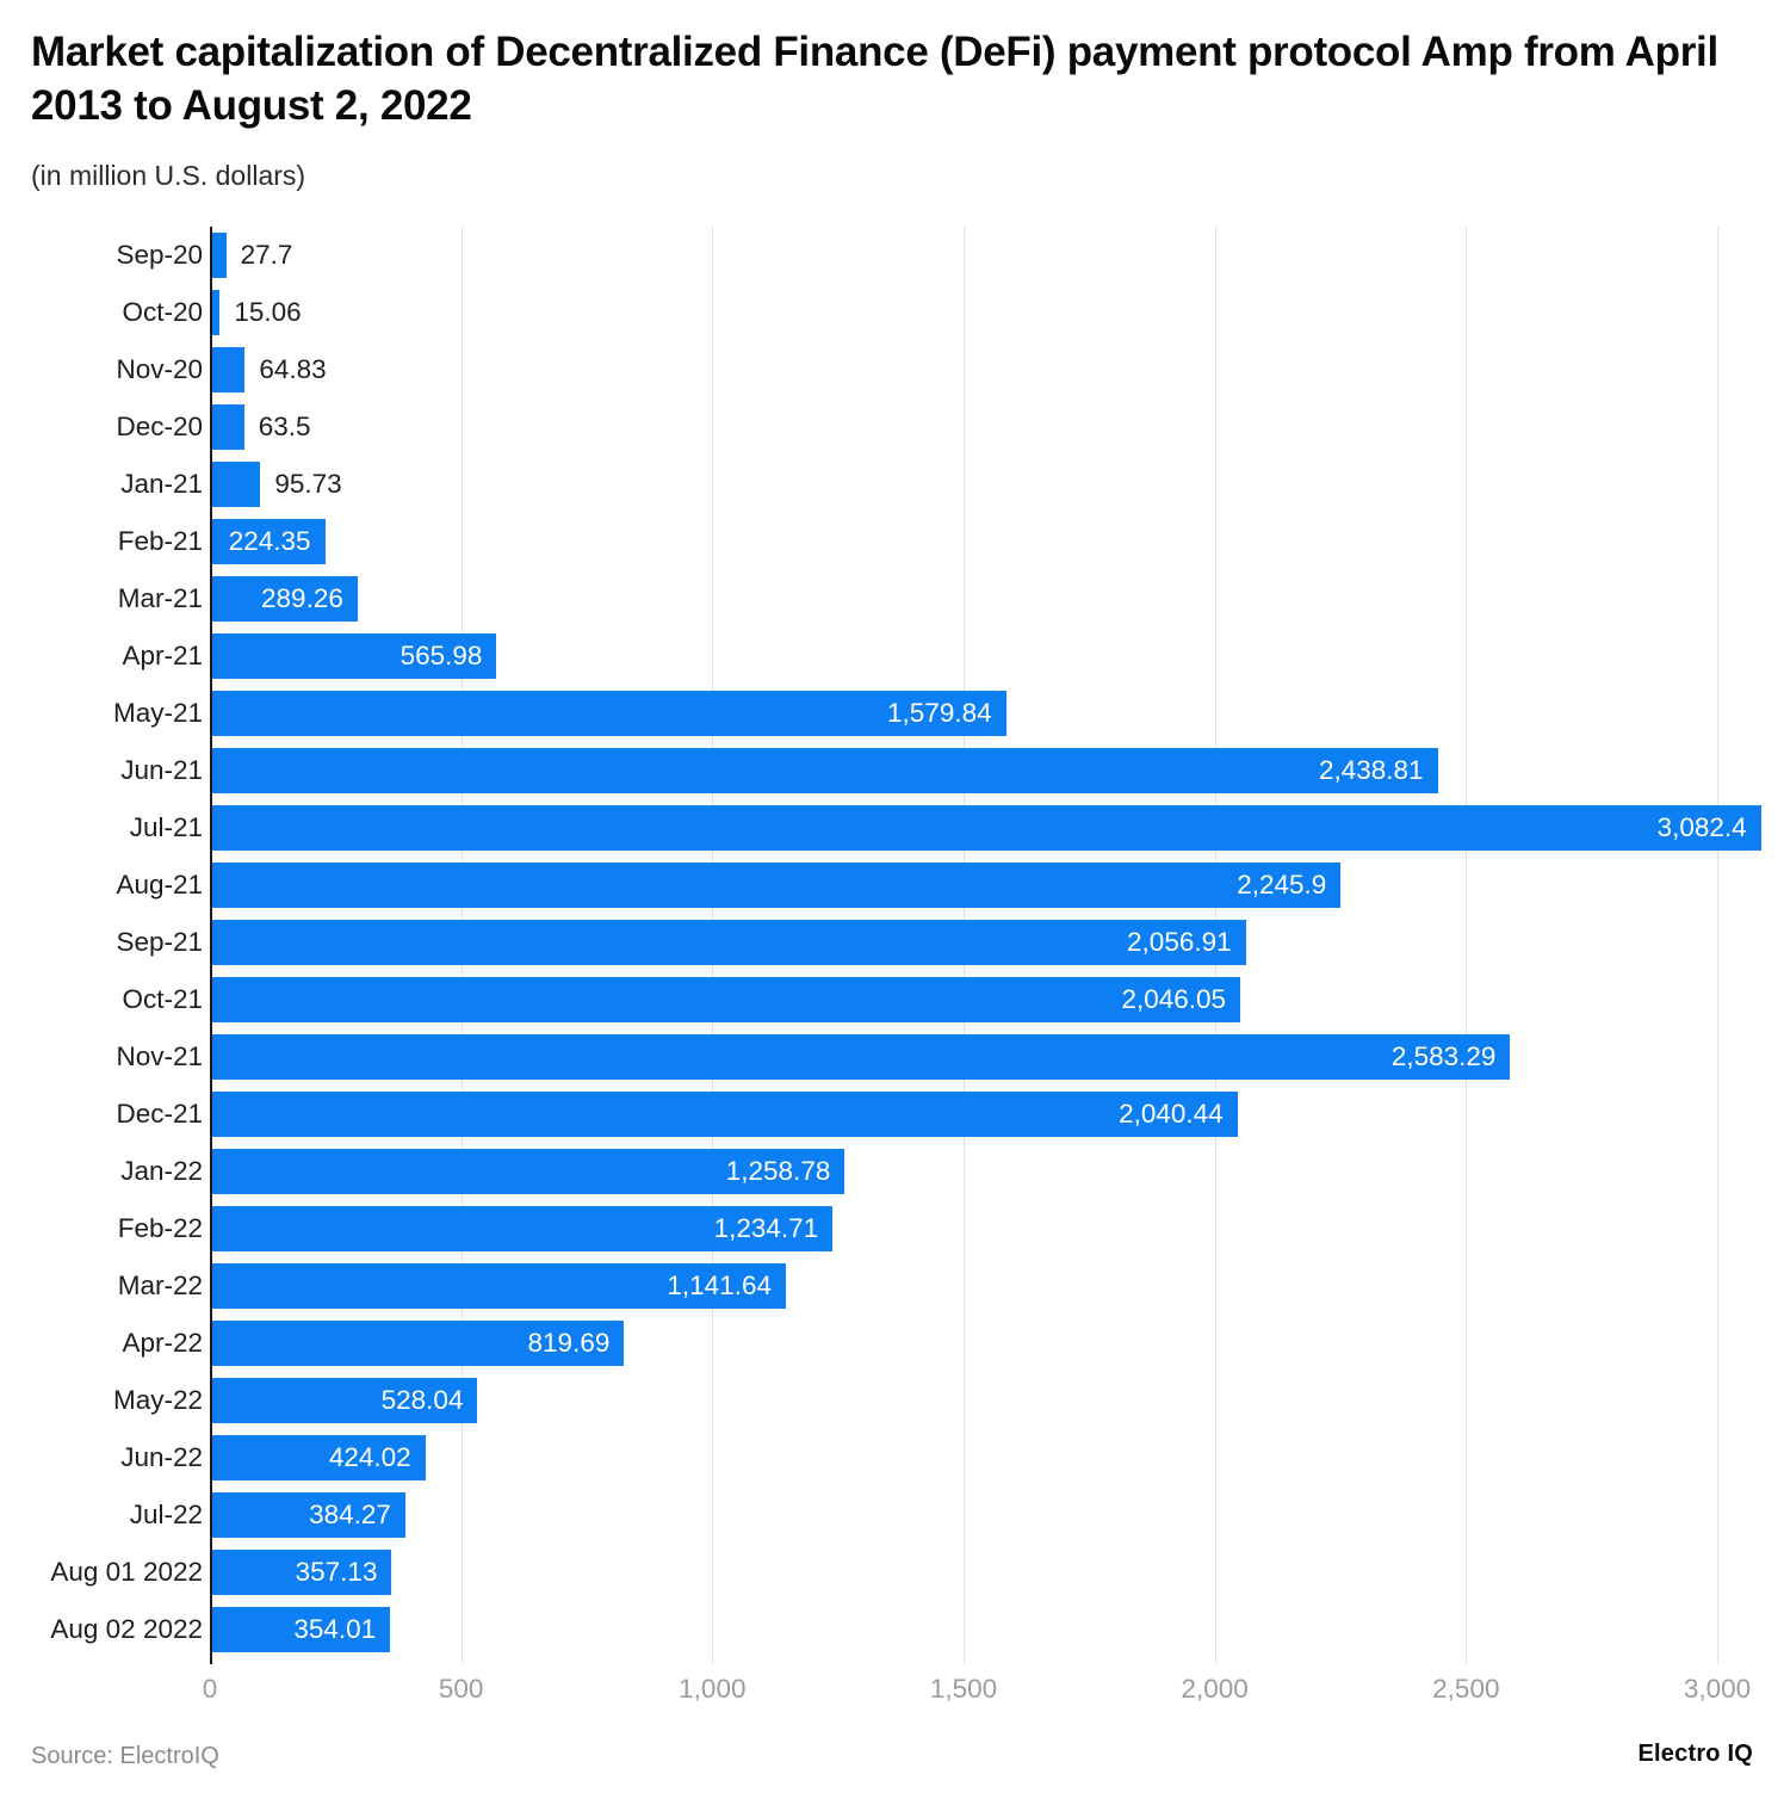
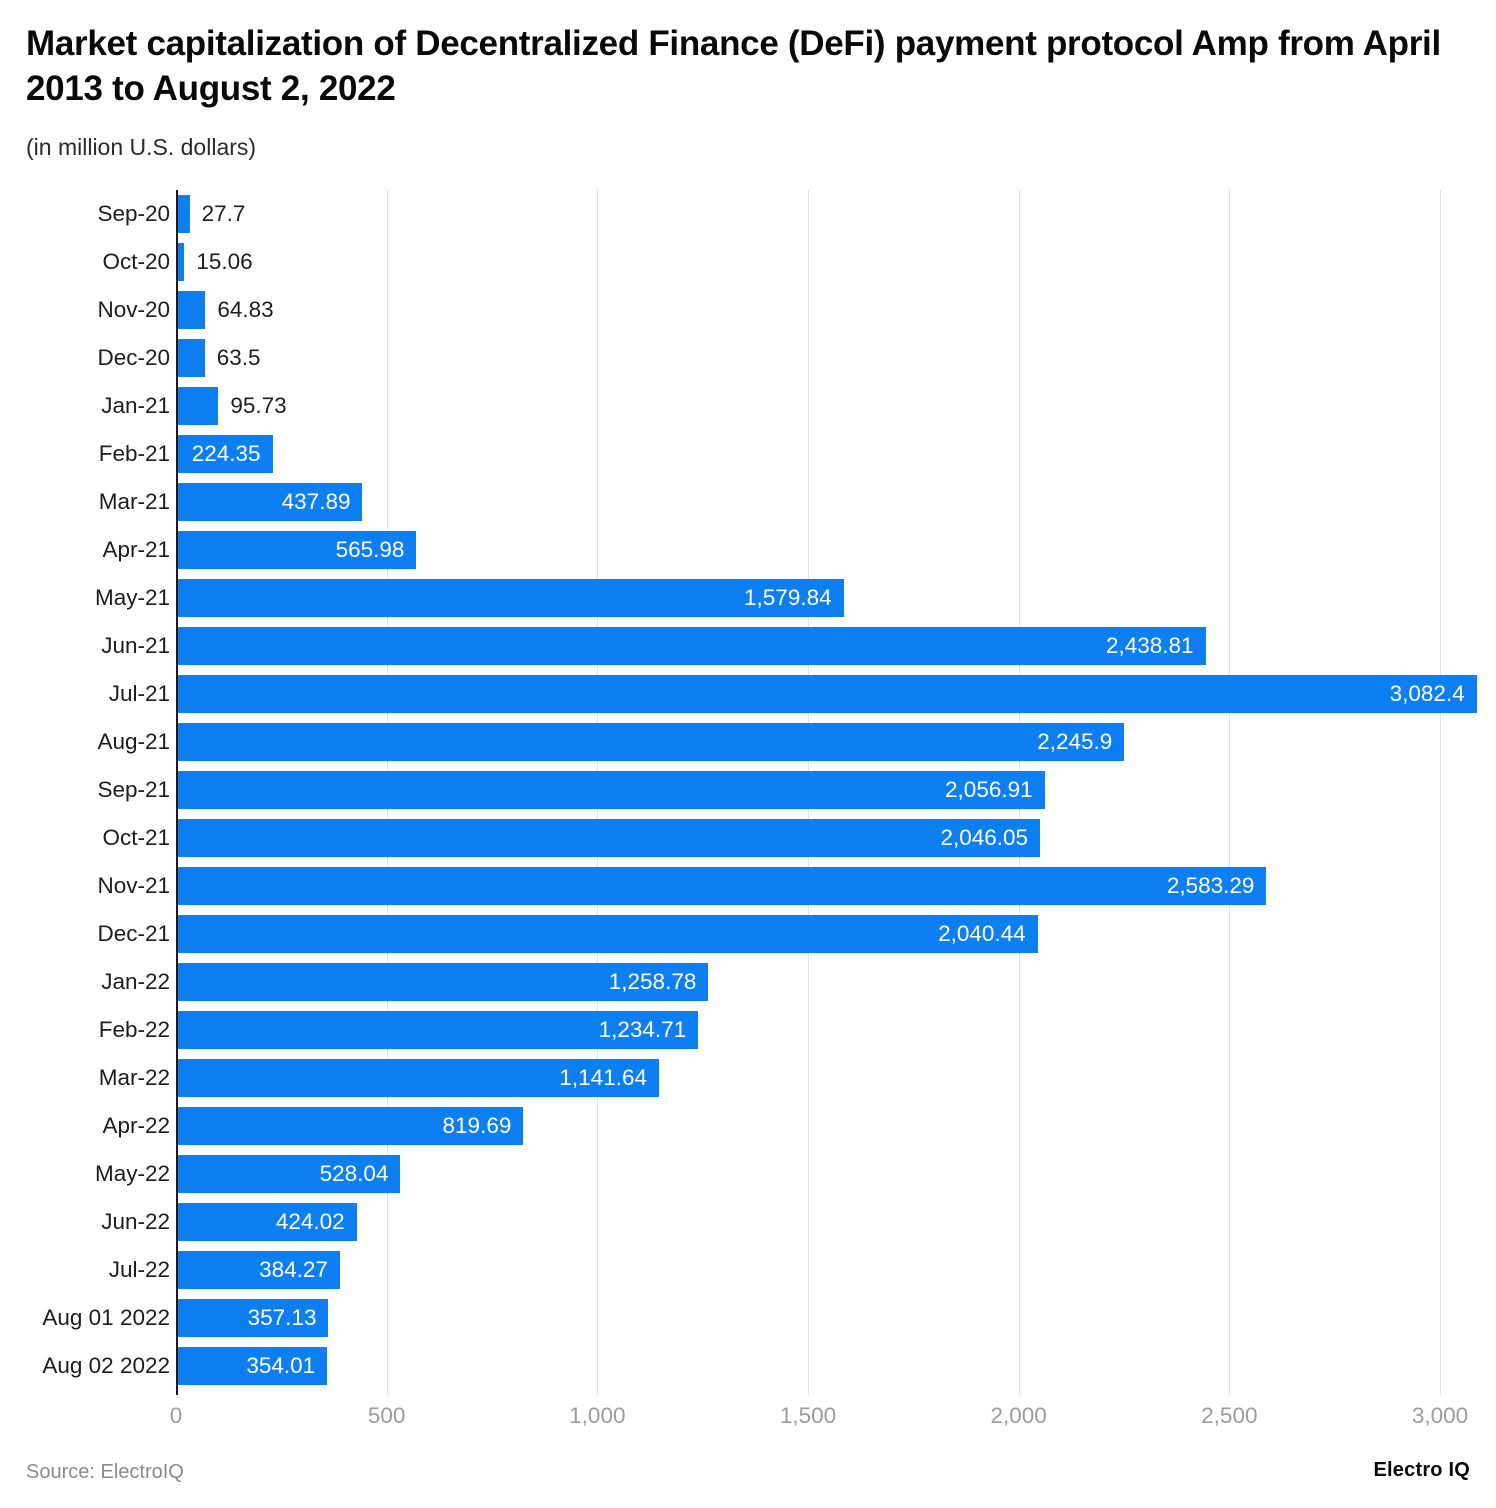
Mar-21: 289.26 -> 437.89
